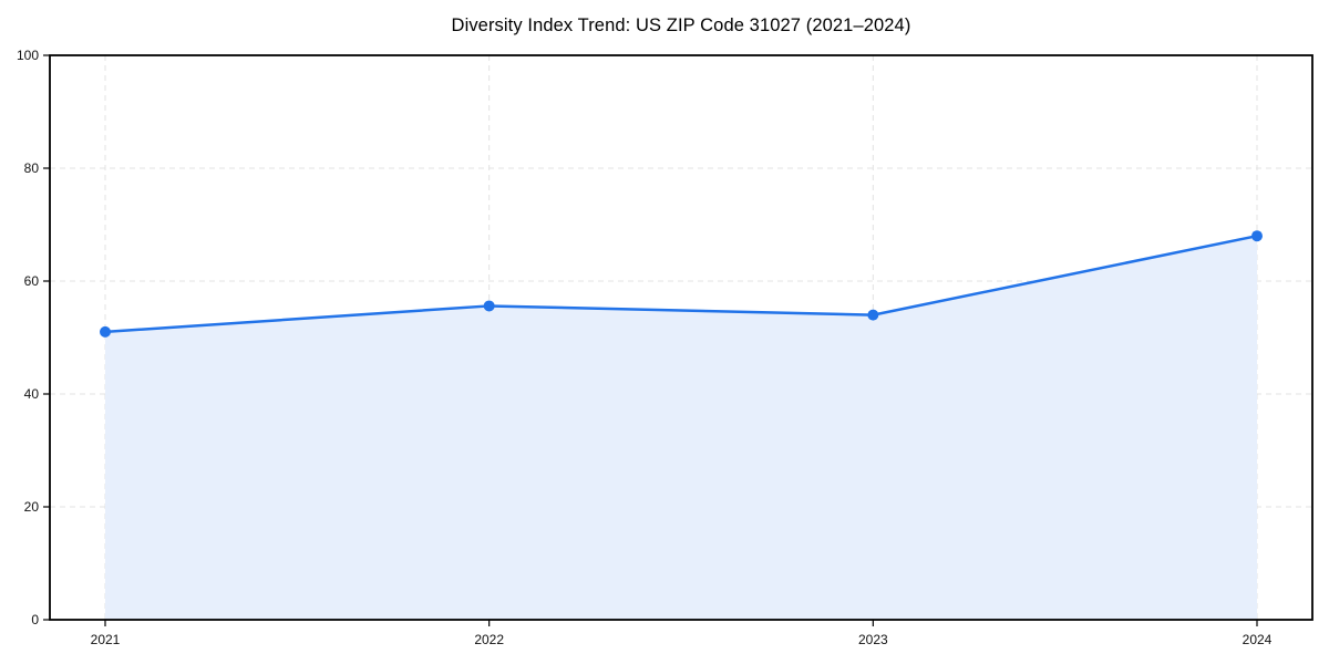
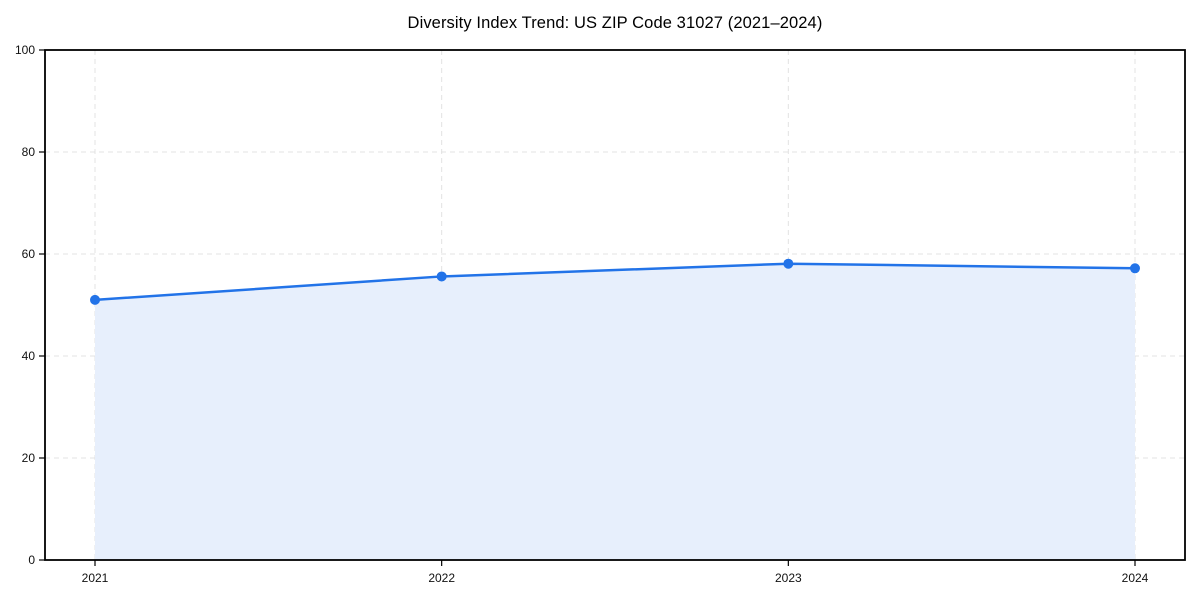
2023: 54 -> 58
2024: 68 -> 57
